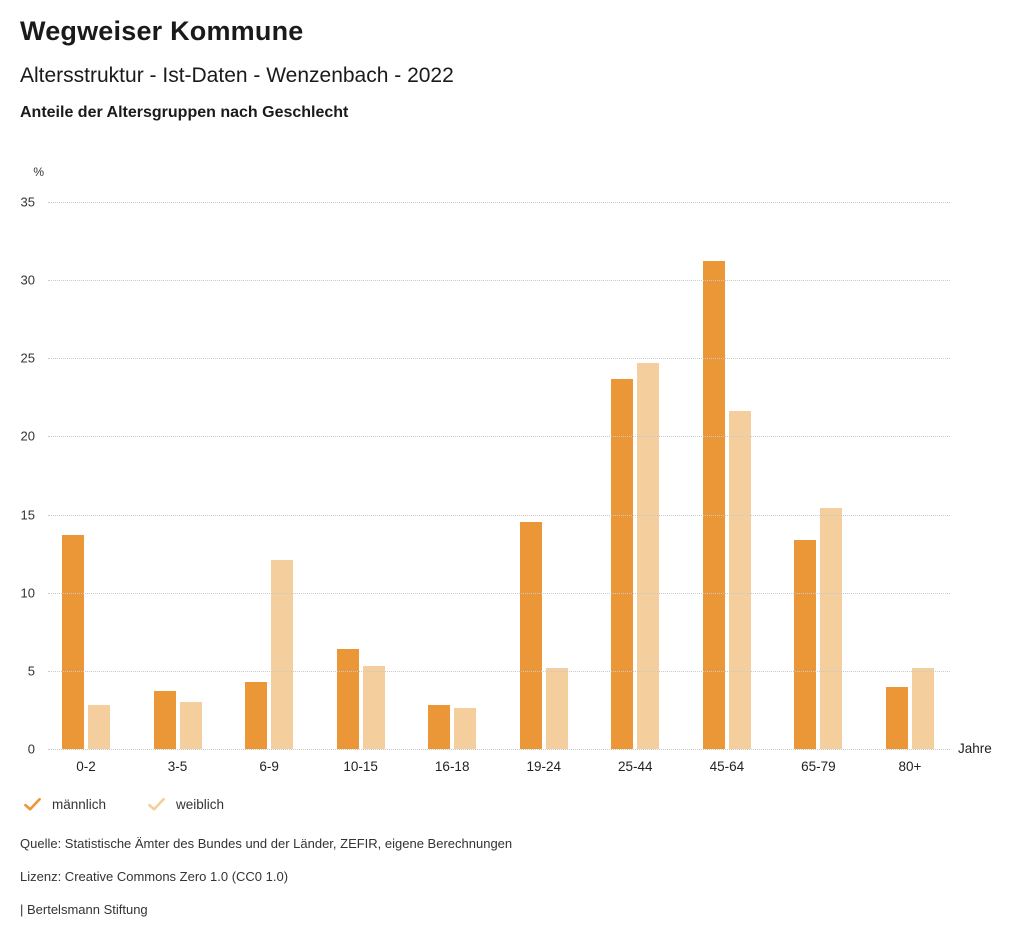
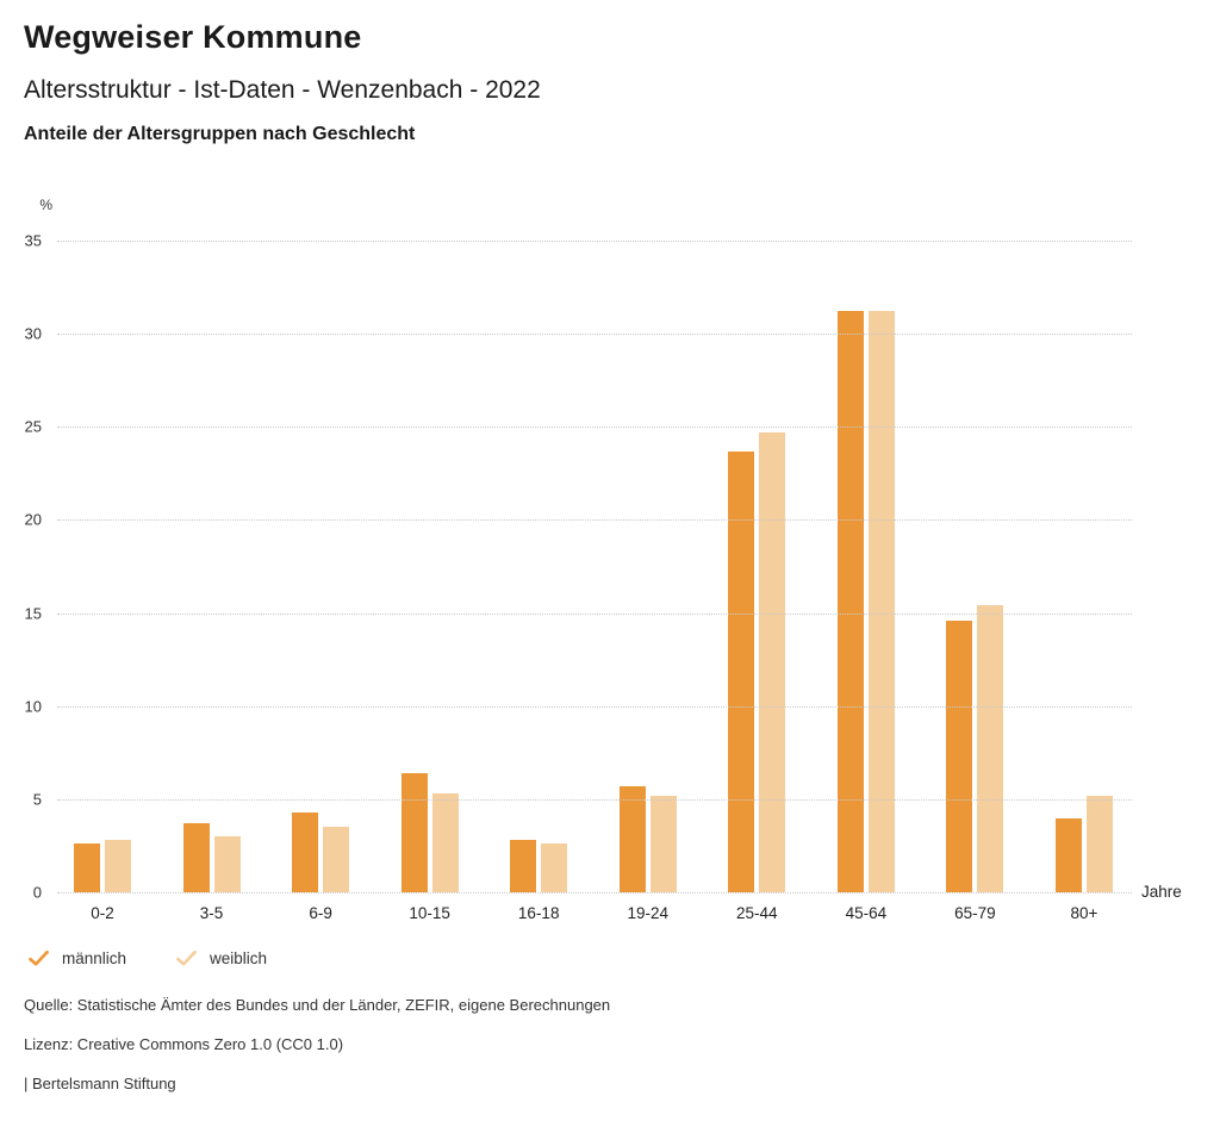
männlich/0-2: 13.7 -> 2.6
weiblich/6-9: 12.1 -> 3.5
männlich/19-24: 14.5 -> 5.7
weiblich/45-64: 21.6 -> 31.2
männlich/65-79: 13.4 -> 14.6
